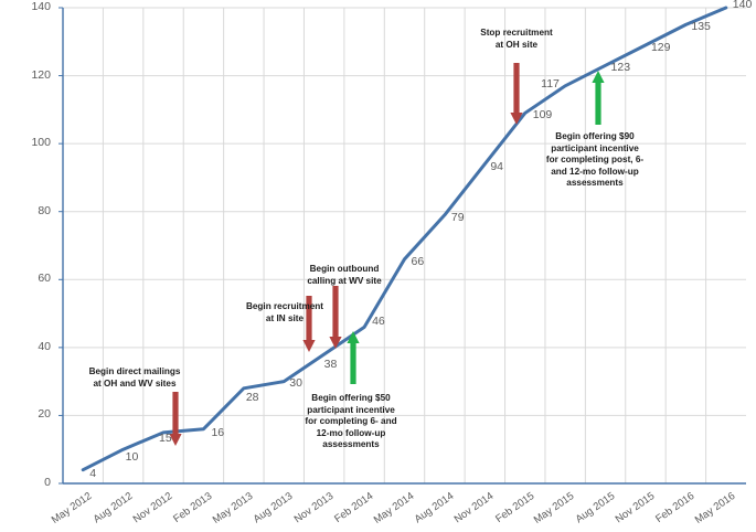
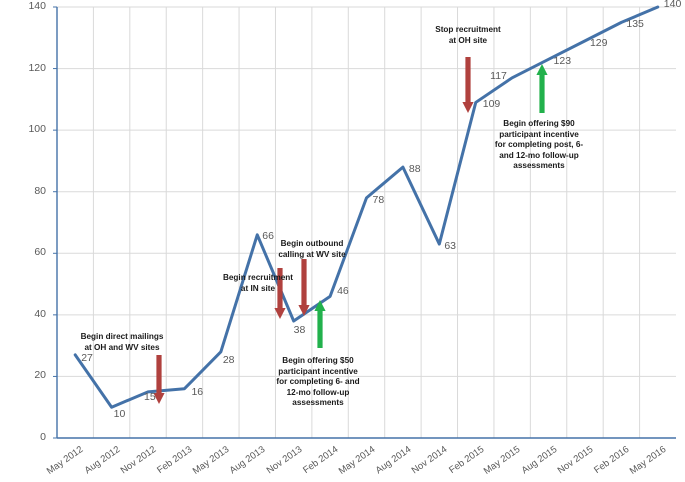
May 2012: 4 -> 27
Aug 2013: 30 -> 66
May 2014: 66 -> 78
Aug 2014: 79 -> 88
Nov 2014: 94 -> 63
